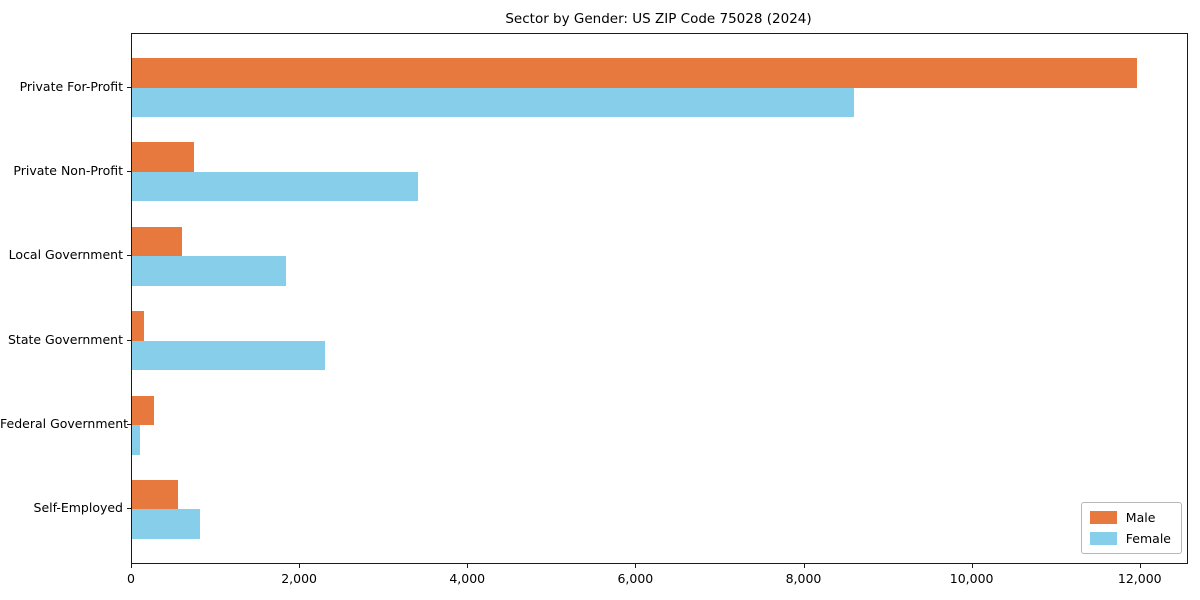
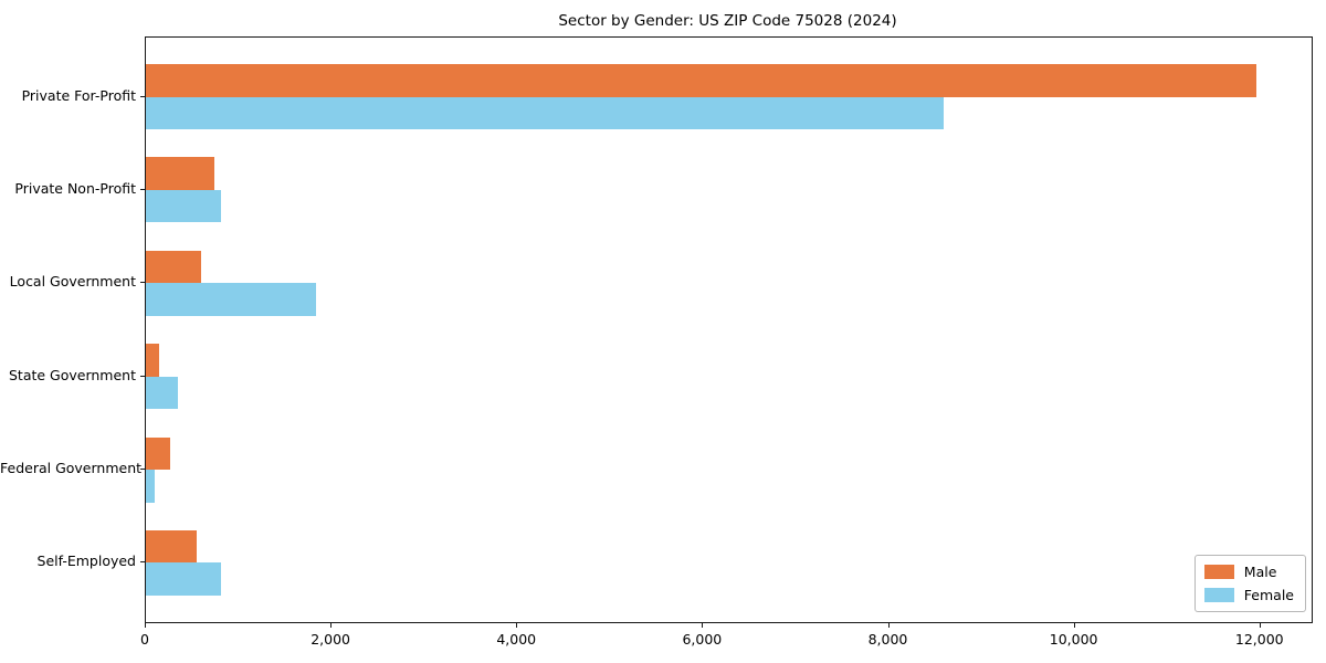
Female/Private Non-Profit: 3400 -> 800
Female/State Government: 2300 -> 300
